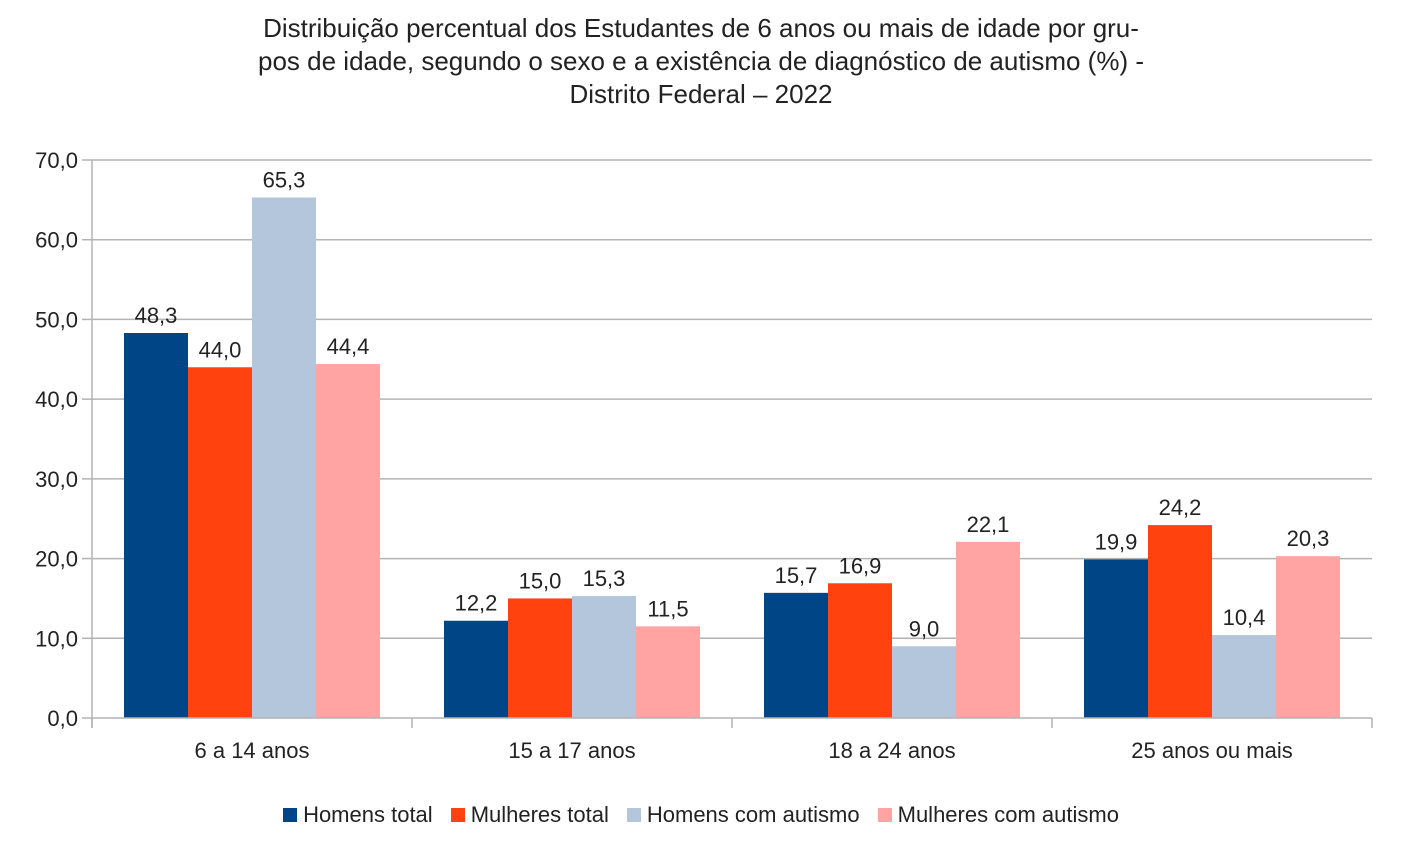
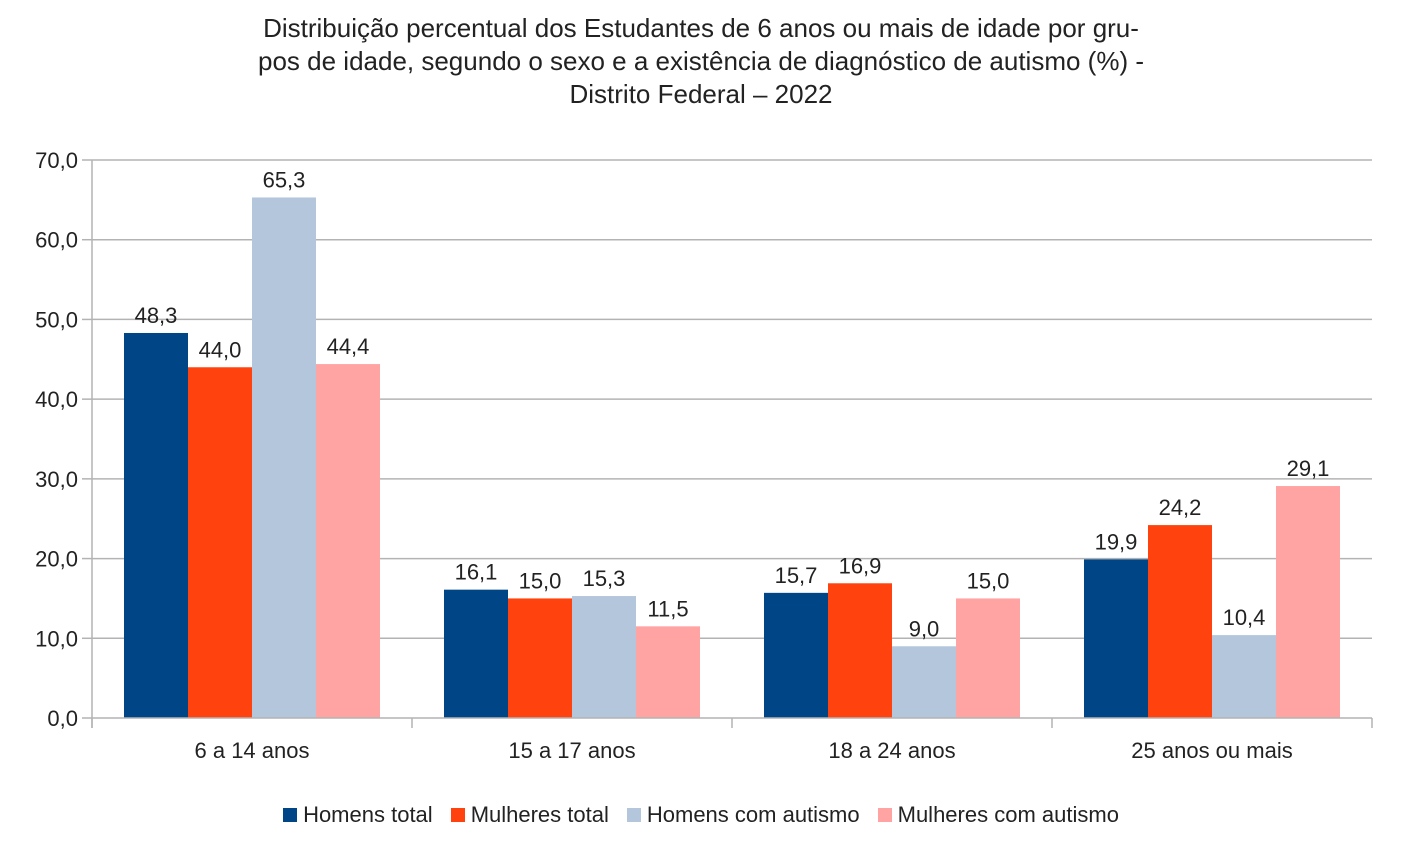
Homens total/15 a 17 anos: 12,2 -> 16,1
Mulheres com autismo/18 a 24 anos: 22,1 -> 15,0
Mulheres com autismo/25 anos ou mais: 20,3 -> 29,1
